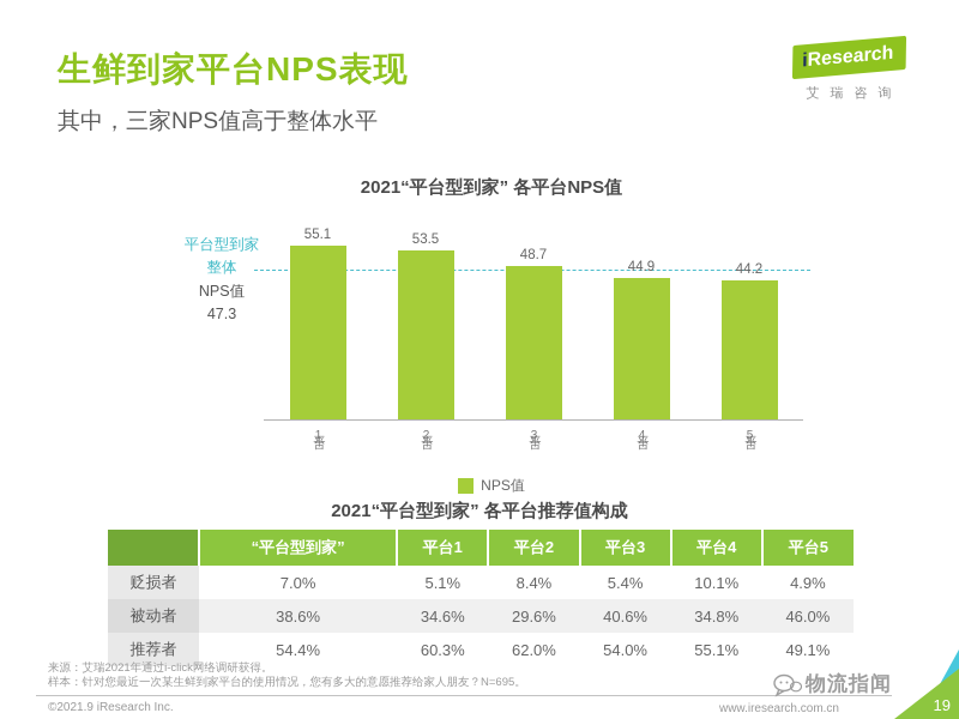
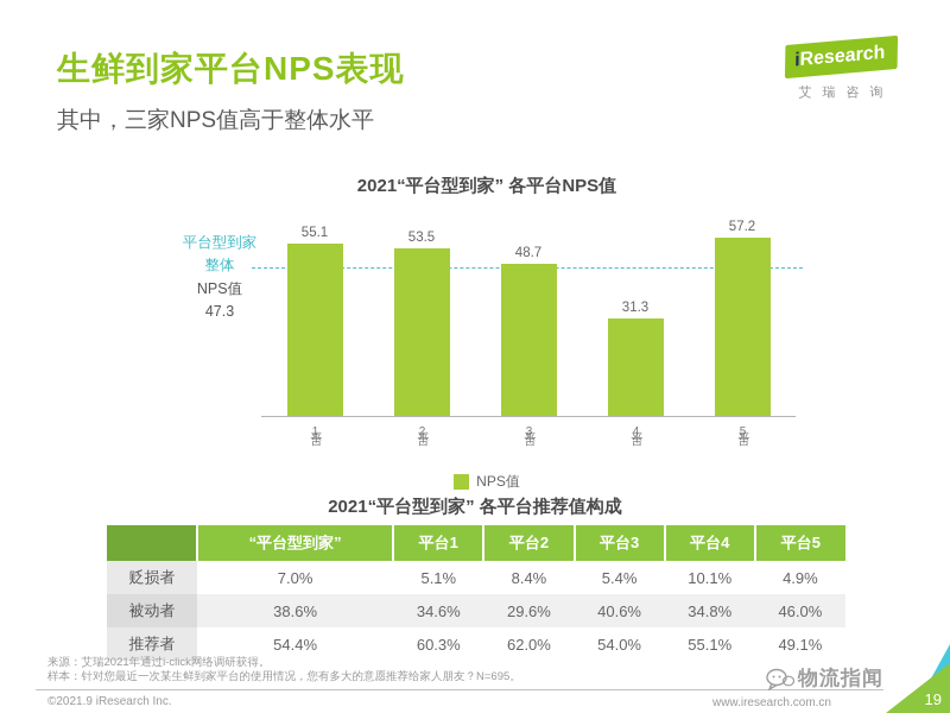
平台4: 44.9 -> 31.3
平台5: 44.2 -> 57.2
